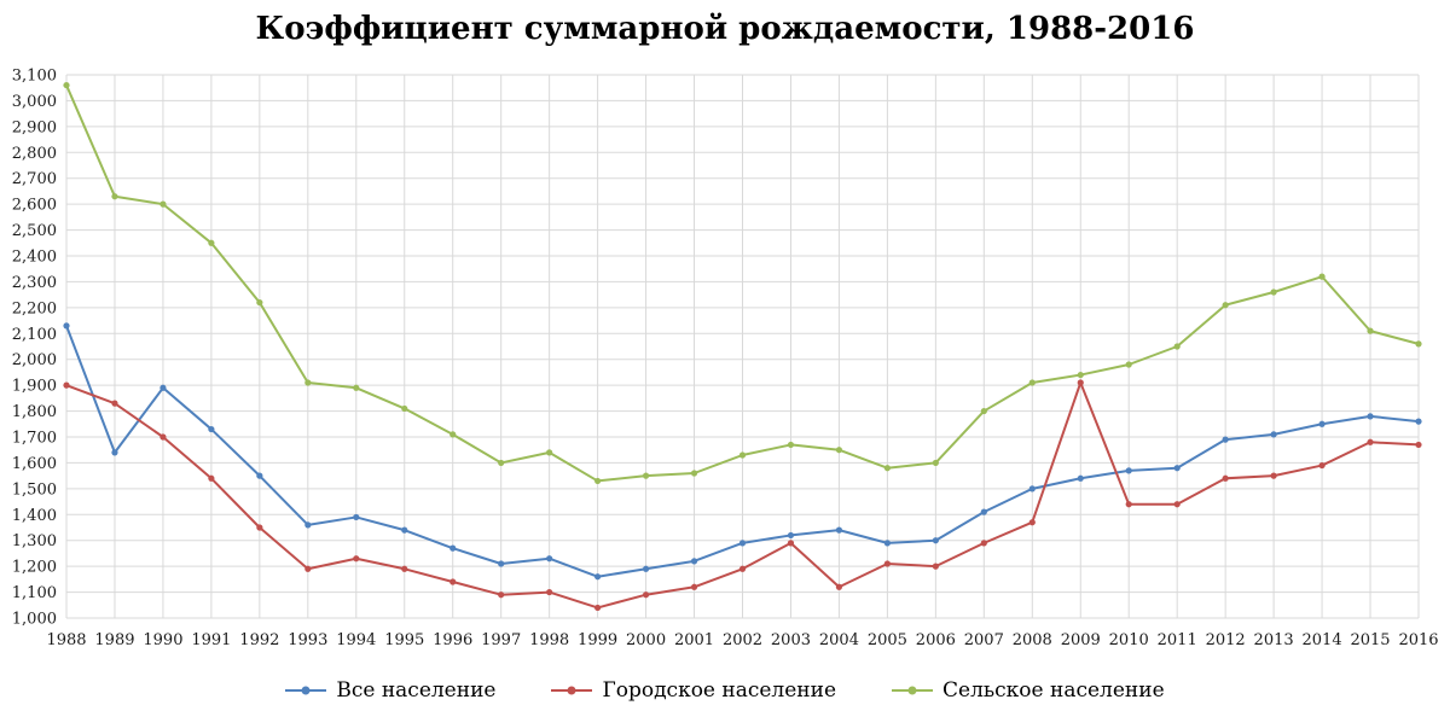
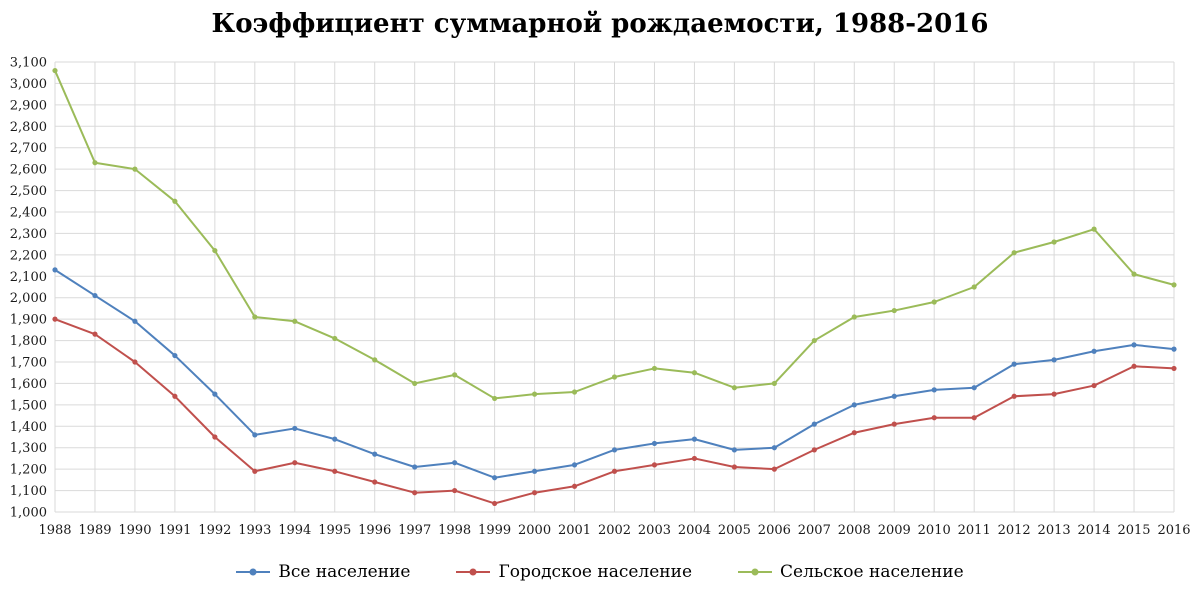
Все население/1989: 1,64 -> 2,01
Городское население/2003: 1,29 -> 1,22
Городское население/2004: 1,12 -> 1,25
Городское население/2009: 1,91 -> 1,41
